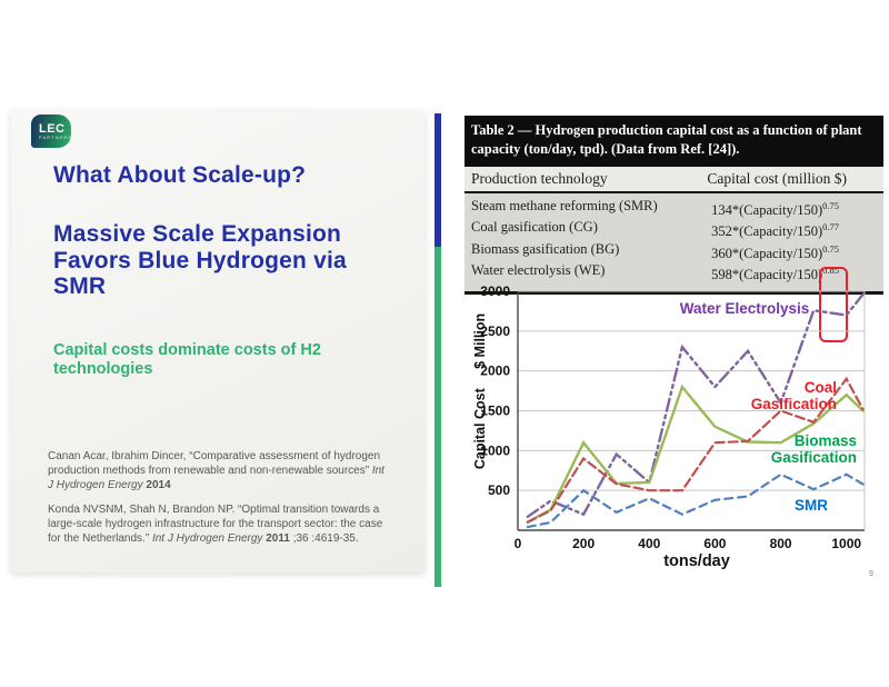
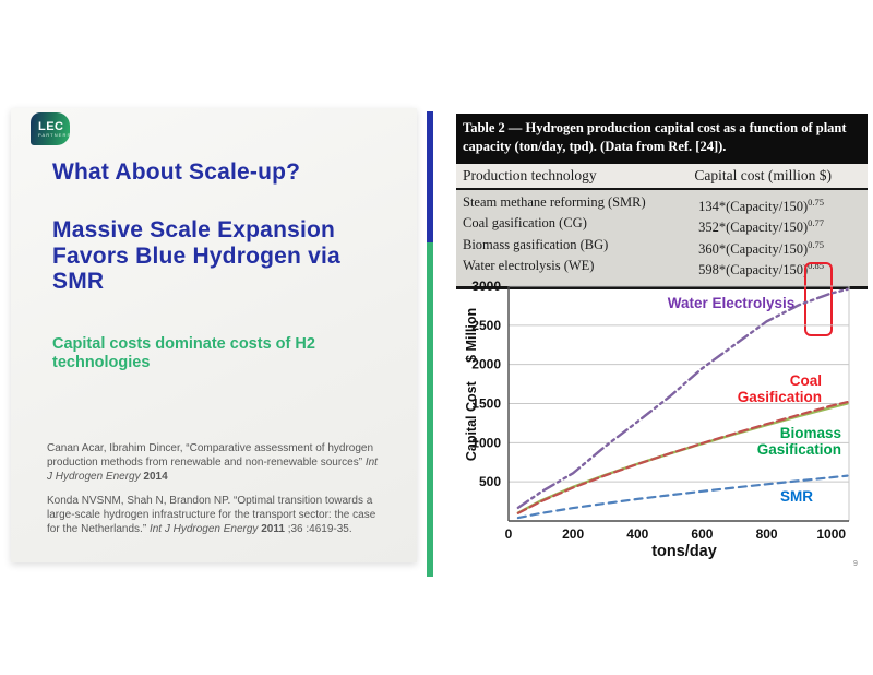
Water Electrolysis/200: 200 -> 600
Biomass Gasification/200: 1100 -> 400
Coal Gasification/200: 900 -> 400
SMR/200: 500 -> 200
Water Electrolysis/400: 600 -> 1300
Biomass Gasification/400: 600 -> 700
Coal Gasification/400: 500 -> 700
SMR/400: 400 -> 300
Water Electrolysis/500: 2300 -> 1600
Biomass Gasification/500: 1800 -> 900
Coal Gasification/500: 500 -> 900
SMR/500: 200 -> 300
Water Electrolysis/600: 1800 -> 2000
Biomass Gasification/600: 1300 -> 1000
Coal Gasification/600: 1100 -> 1000
Water Electrolysis/800: 1600 -> 2600
Biomass Gasification/800: 1100 -> 1200
Coal Gasification/800: 1500 -> 1200
SMR/800: 700 -> 500
Water Electrolysis/1000: 2700 -> 2900
Biomass Gasification/1000: 1700 -> 1400
Coal Gasification/1000: 1900 -> 1500
SMR/1000: 700 -> 600
